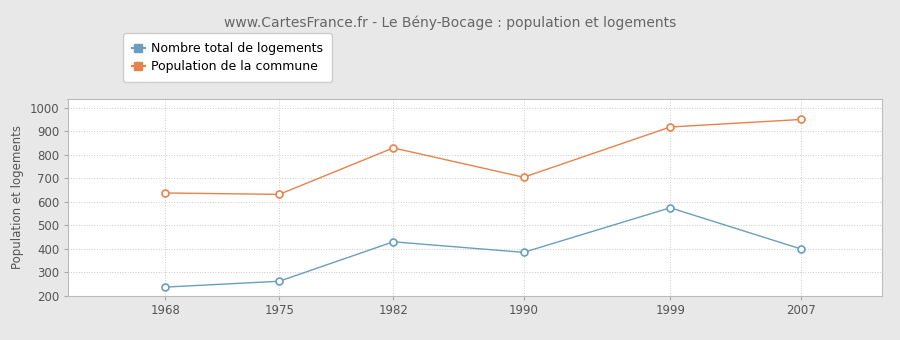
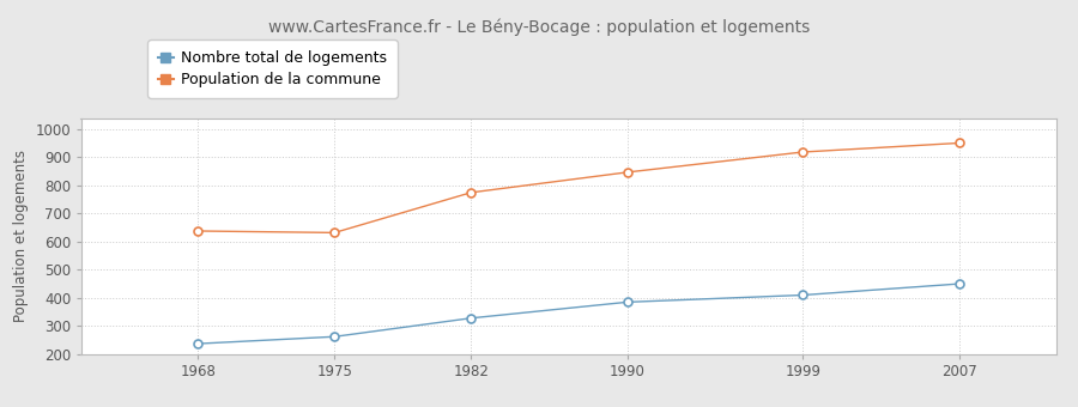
Nombre total de logements/1982: 430 -> 328
Population de la commune/1982: 830 -> 775
Population de la commune/1990: 705 -> 847
Nombre total de logements/1999: 575 -> 410
Nombre total de logements/2007: 400 -> 450
